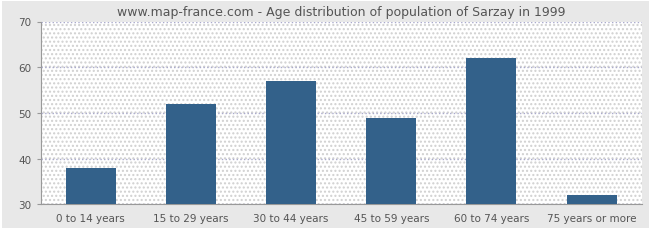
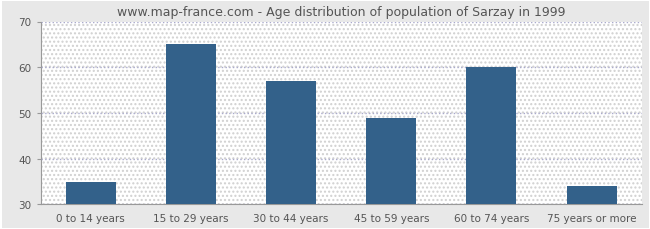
0 to 14 years: 38 -> 35
15 to 29 years: 52 -> 65
60 to 74 years: 62 -> 60
75 years or more: 32 -> 34
